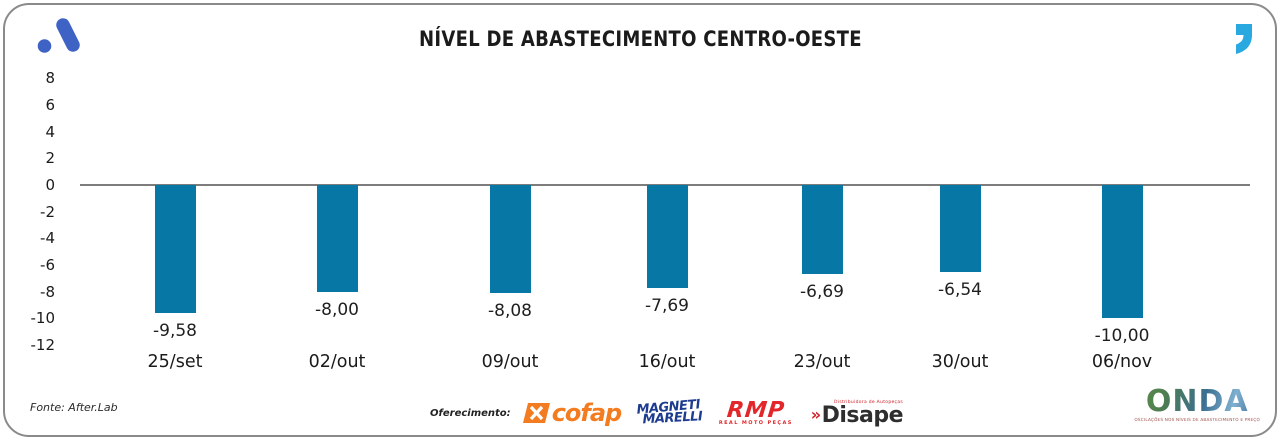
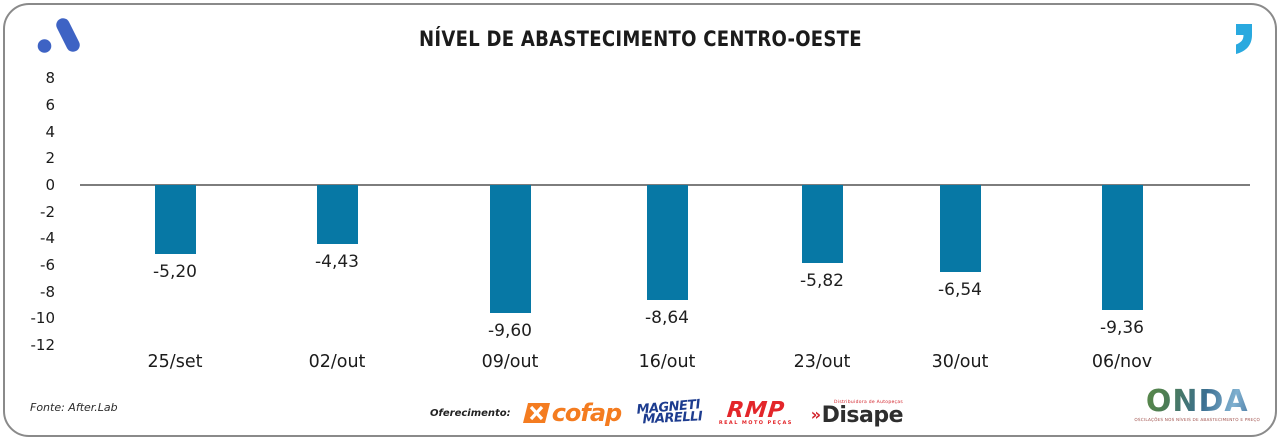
25/set: -9,58 -> -5,20
02/out: -8,00 -> -4,43
09/out: -8,08 -> -9,60
16/out: -7,69 -> -8,64
23/out: -6,69 -> -5,82
06/nov: -10,00 -> -9,36
